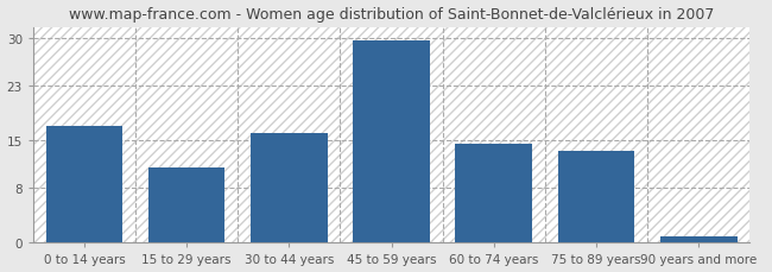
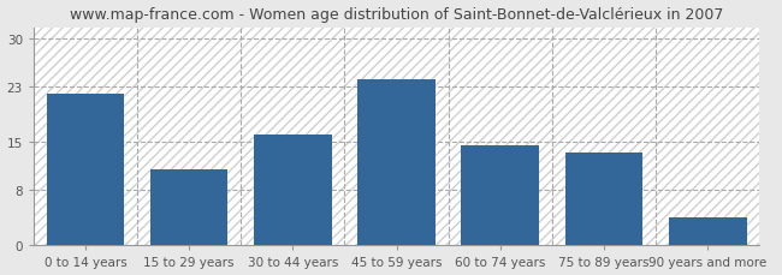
0 to 14 years: 17.0 -> 22.0
45 to 59 years: 29.5 -> 24.0
90 years and more: 1.0 -> 4.0
